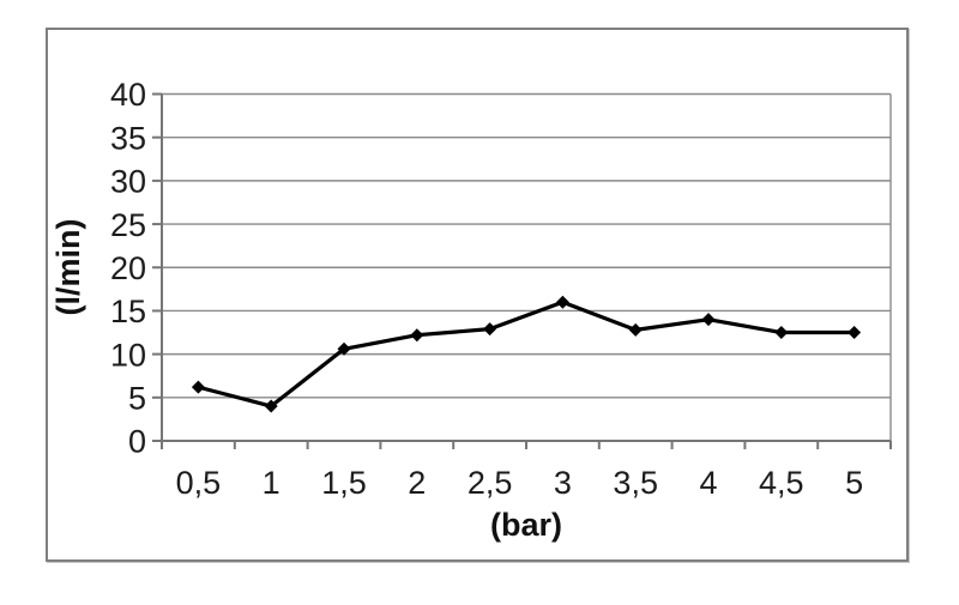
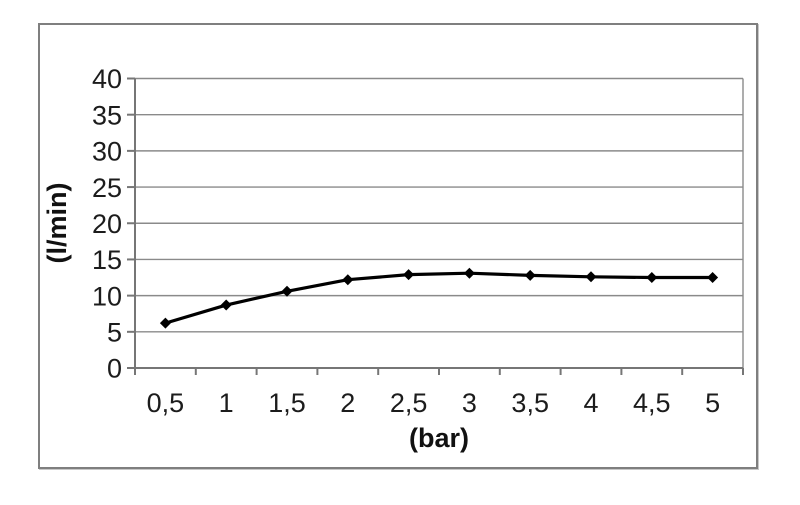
1: 4 -> 9
3: 16 -> 13
4: 14 -> 13
